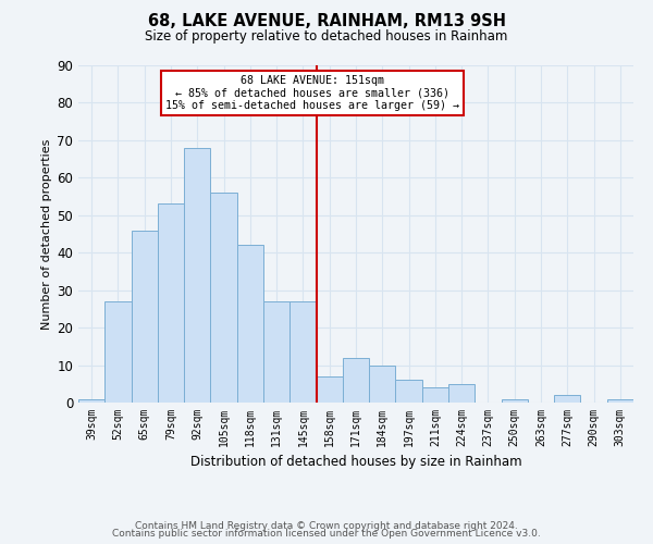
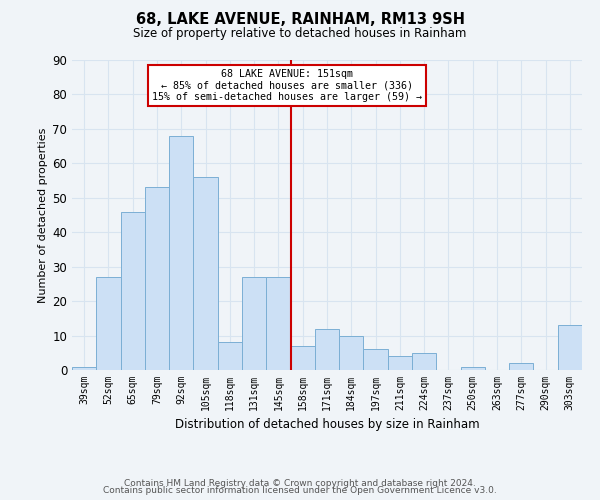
118sqm: 42 -> 8
303sqm: 1 -> 13
